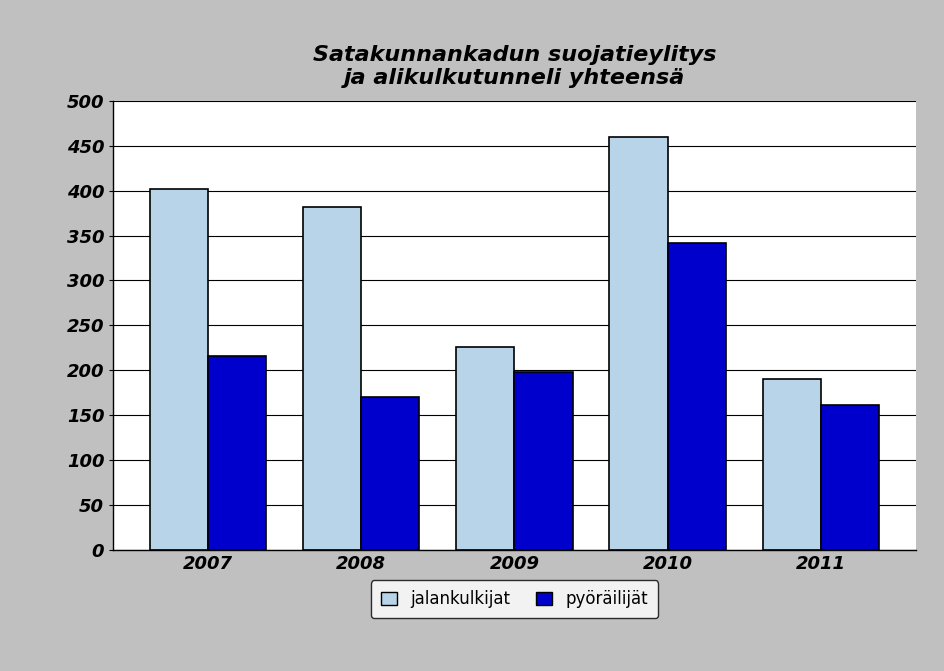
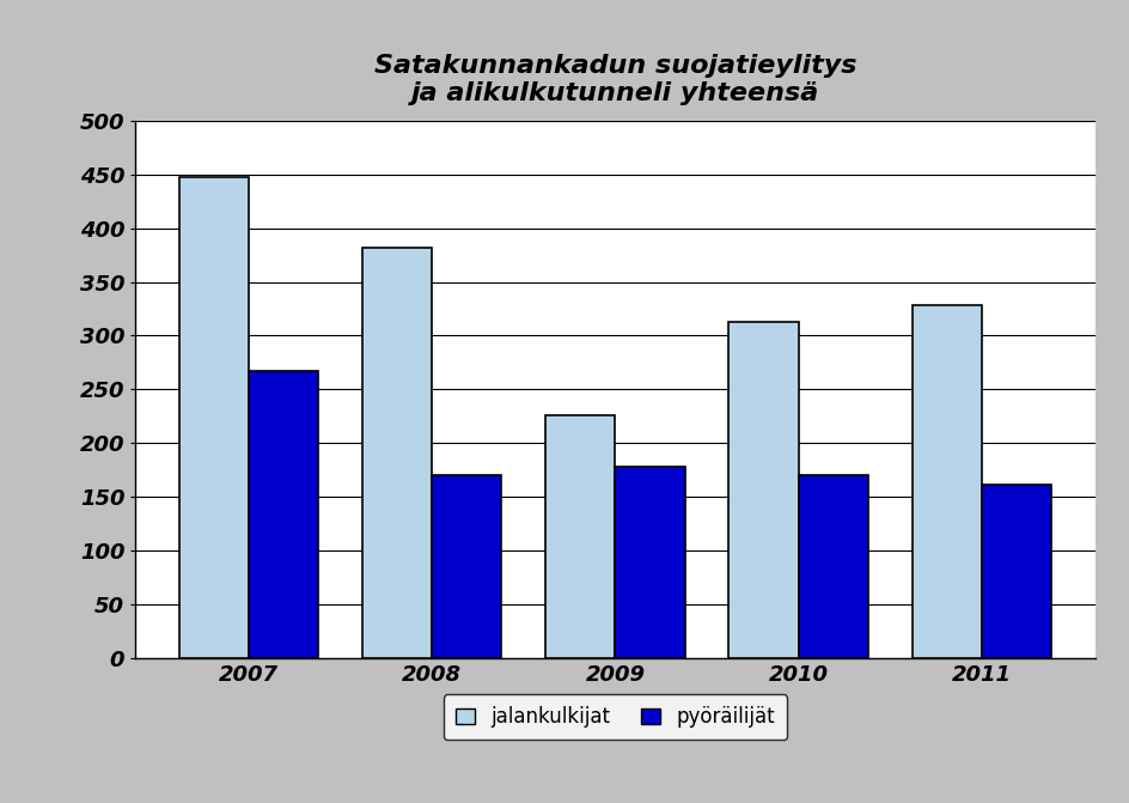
jalankulkijat/2007: 402 -> 447
pyöräilijät/2007: 216 -> 267
pyöräilijät/2009: 198 -> 178
jalankulkijat/2010: 460 -> 313
pyöräilijät/2010: 342 -> 170
jalankulkijat/2011: 190 -> 328
